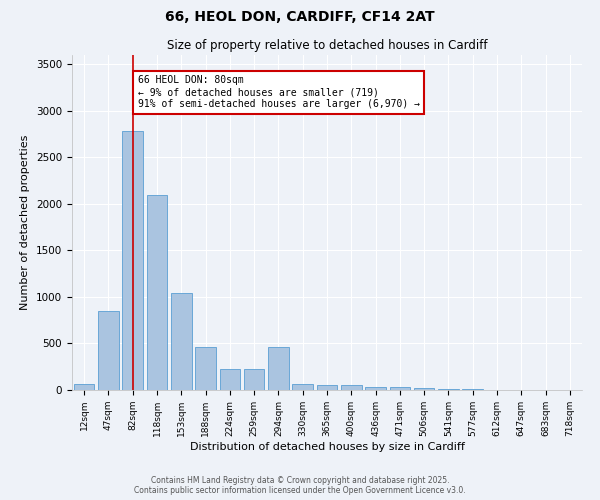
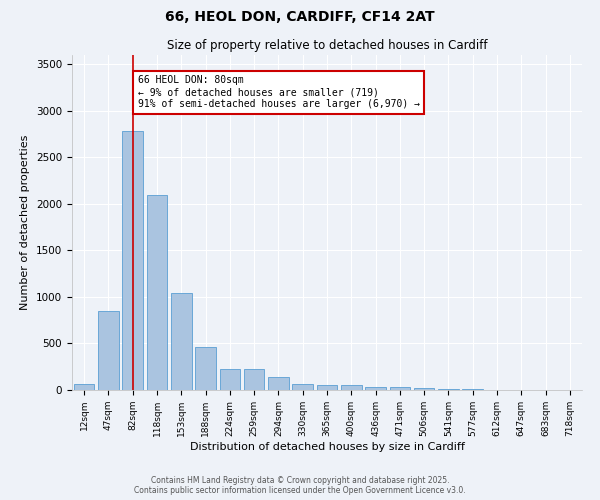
294sqm: 460 -> 140
